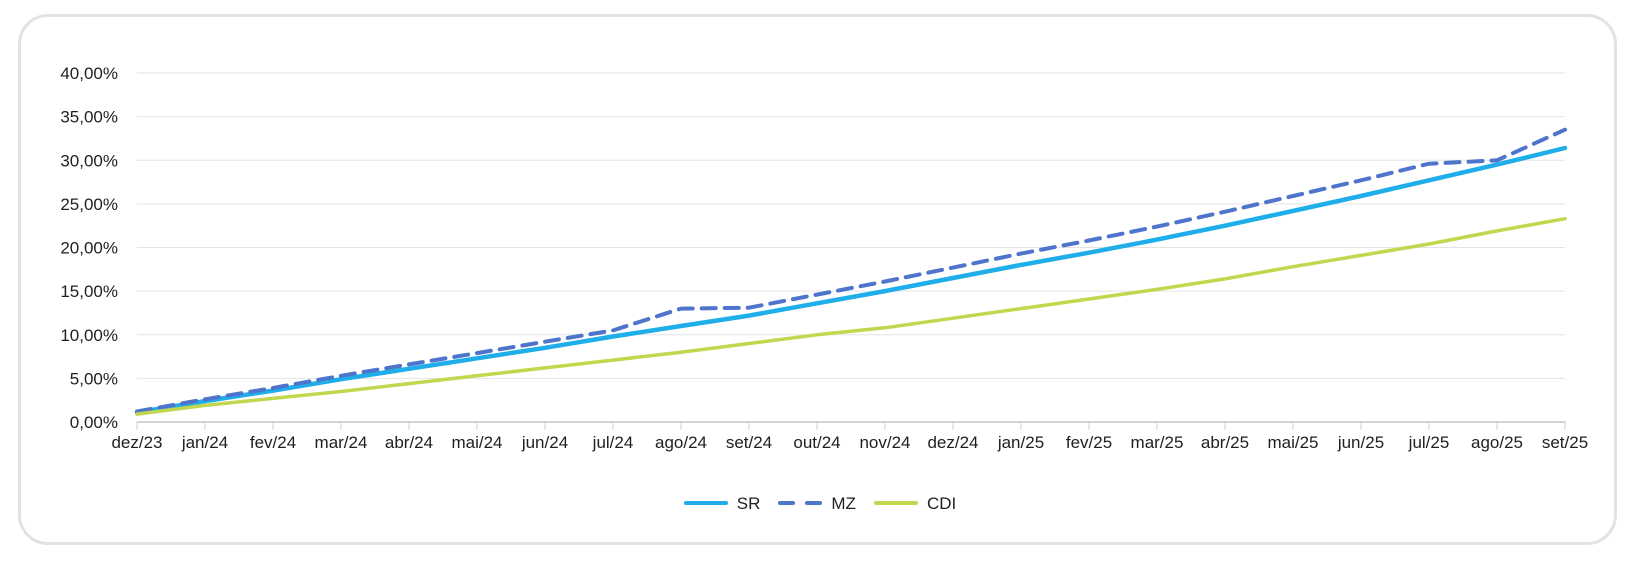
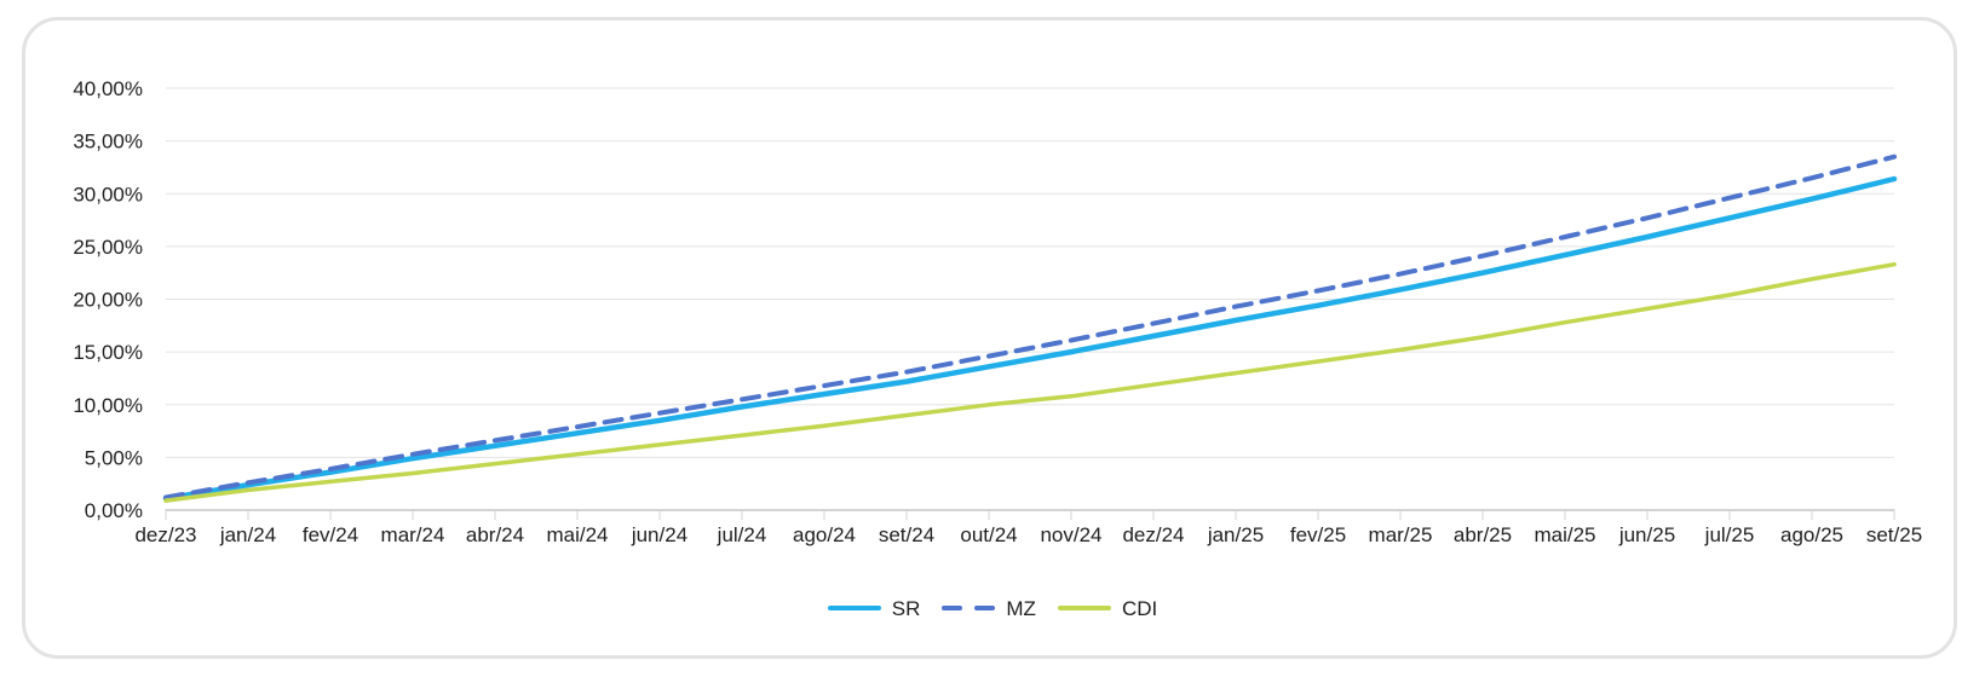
MZ/ago/24: 13% -> 12%
MZ/ago/25: 30% -> 32%
